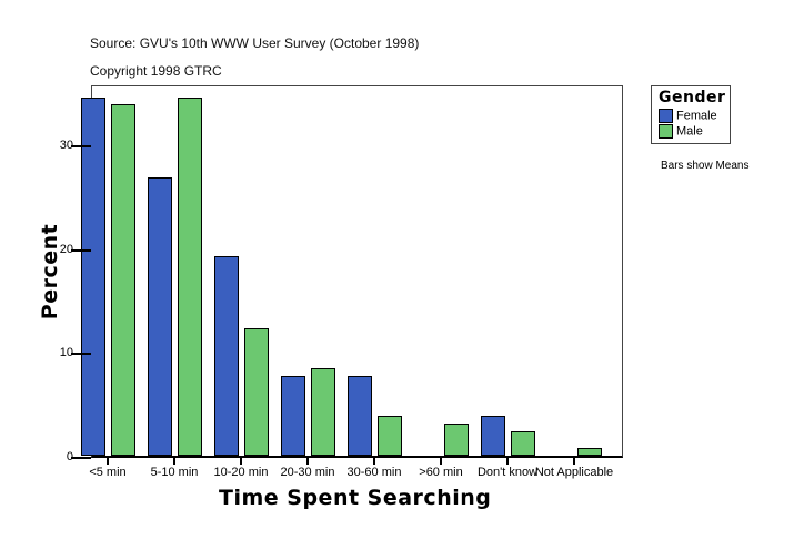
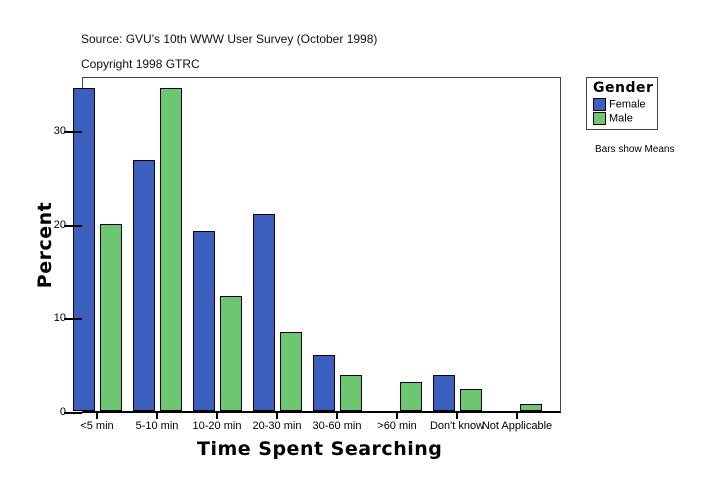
Male/<5 min: 34 -> 20
Female/20-30 min: 8 -> 21
Female/30-60 min: 8 -> 6
